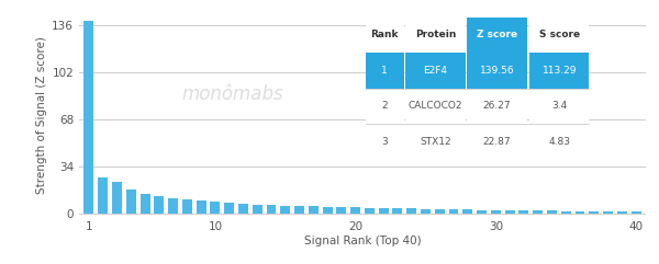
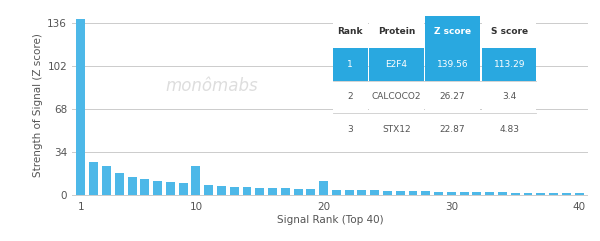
10: 8 -> 23
20: 5 -> 11
